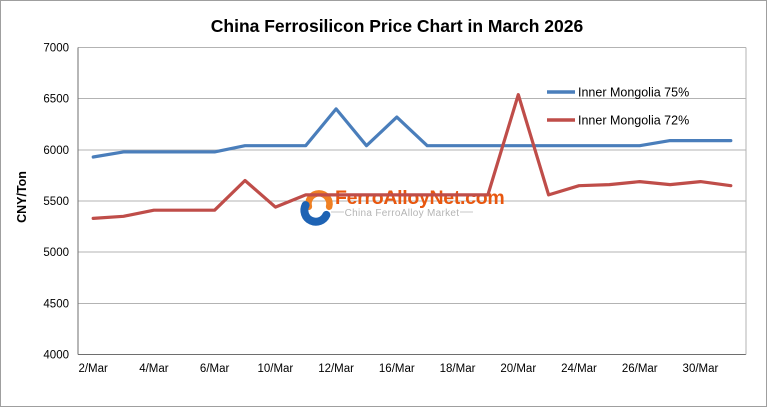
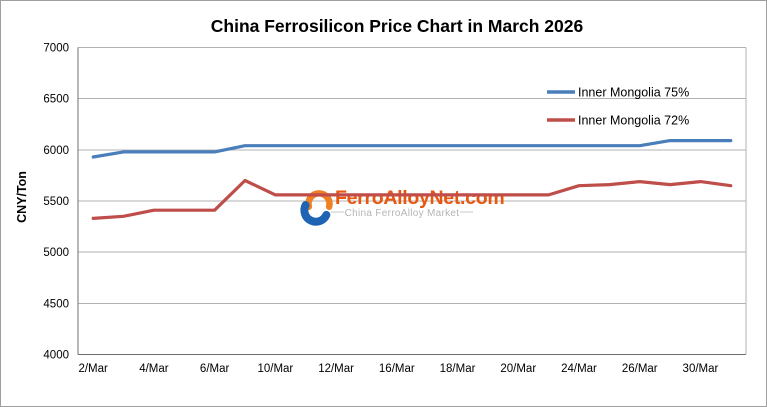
Inner Mongolia 72%/10/Mar: 5440 -> 5560
Inner Mongolia 75%/12/Mar: 6400 -> 6040
Inner Mongolia 75%/16/Mar: 6320 -> 6040
Inner Mongolia 72%/20/Mar: 6540 -> 5560
